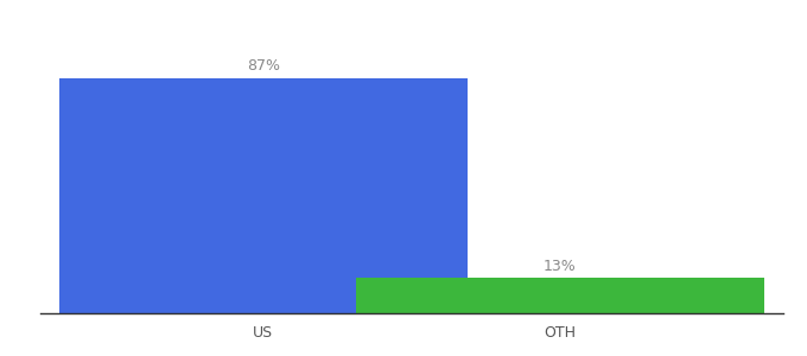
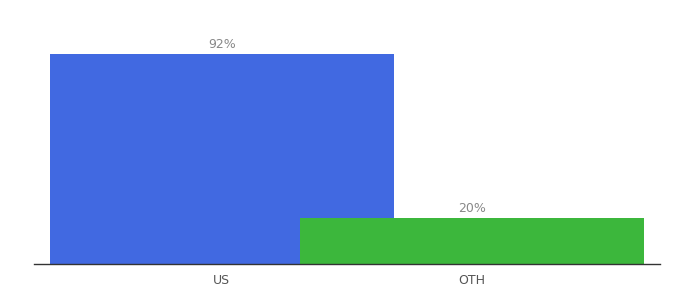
US: 87% -> 92%
OTH: 13% -> 20%
